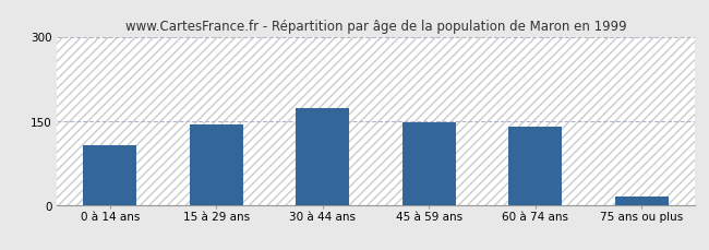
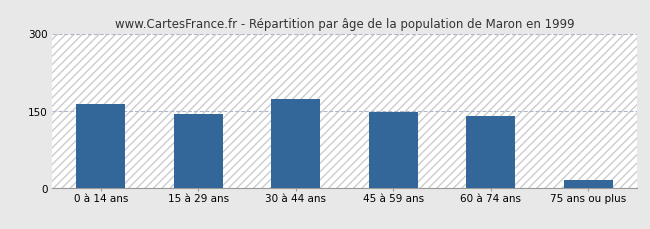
0 à 14 ans: 106 -> 163
